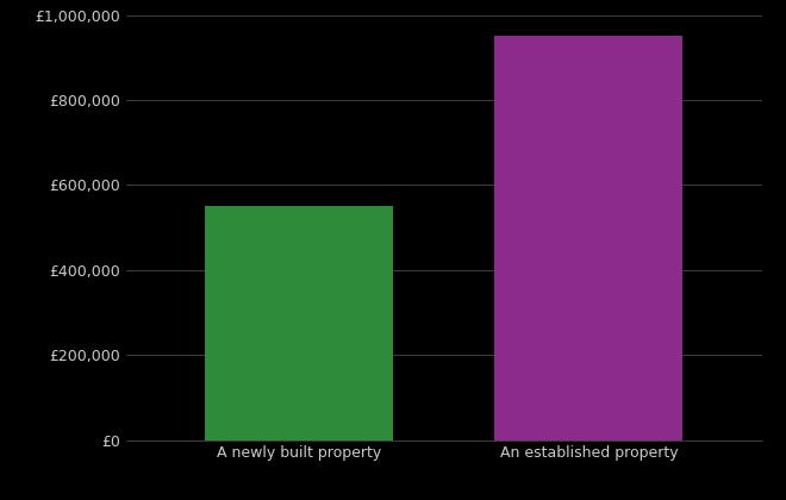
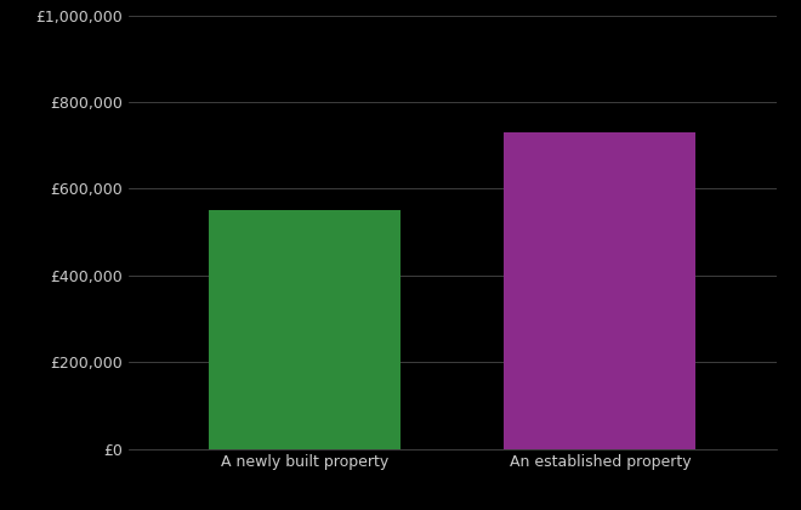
An established property: £950,000 -> £730,000
